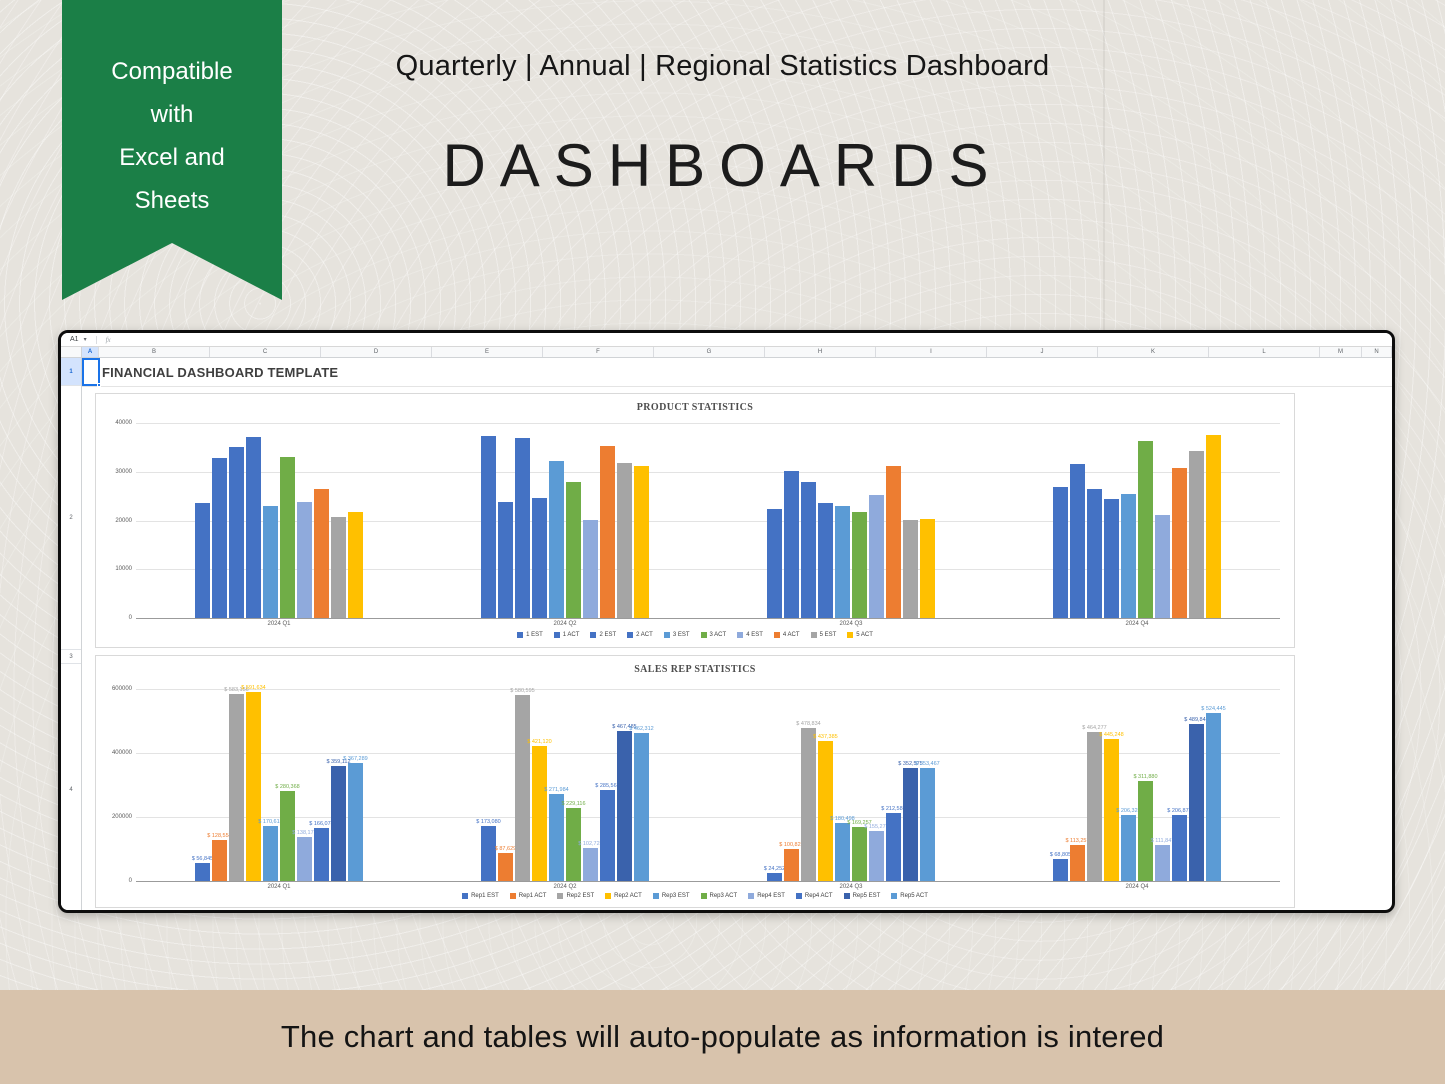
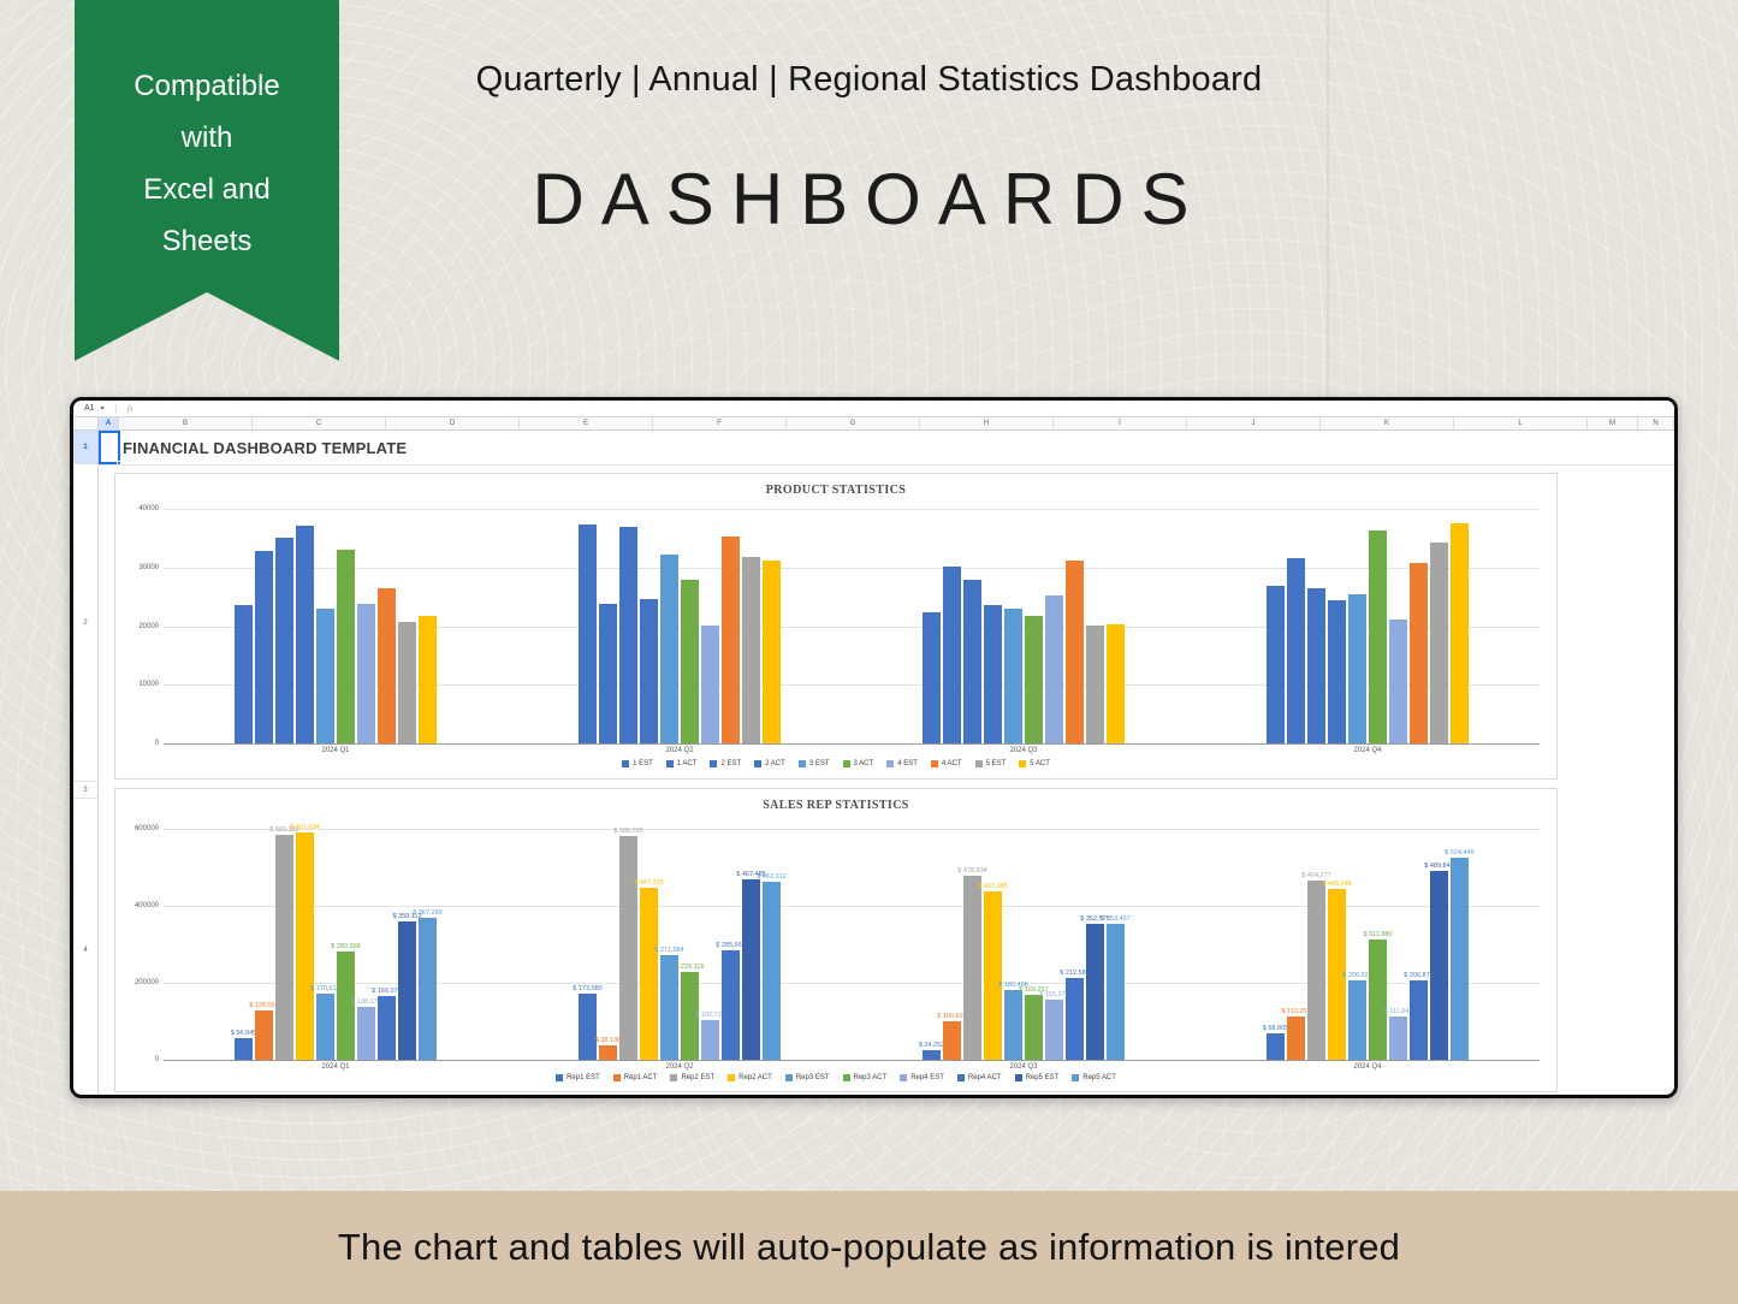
SALES REP STATISTICS/Rep1 ACT/2024 Q2: 87,629 -> 38,138
SALES REP STATISTICS/Rep2 ACT/2024 Q2: 421,120 -> 447,326
